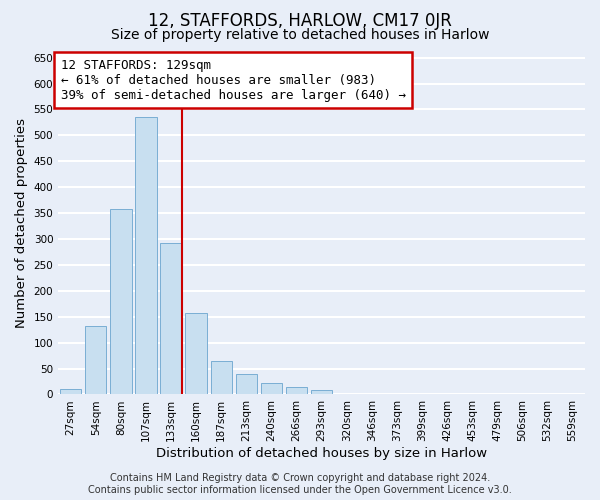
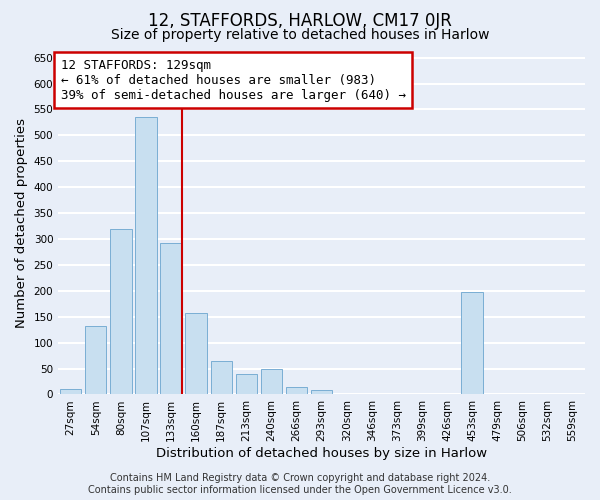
80sqm: 358 -> 320
240sqm: 22 -> 50
453sqm: 1 -> 198
